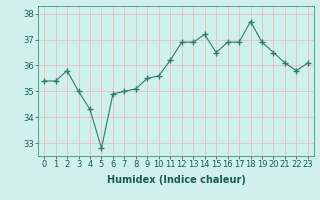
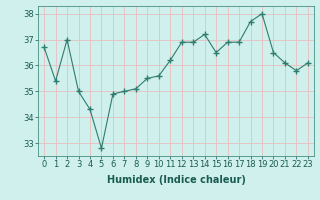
0: 35.4 -> 36.7
2: 35.8 -> 37.0
19: 36.9 -> 38.0
